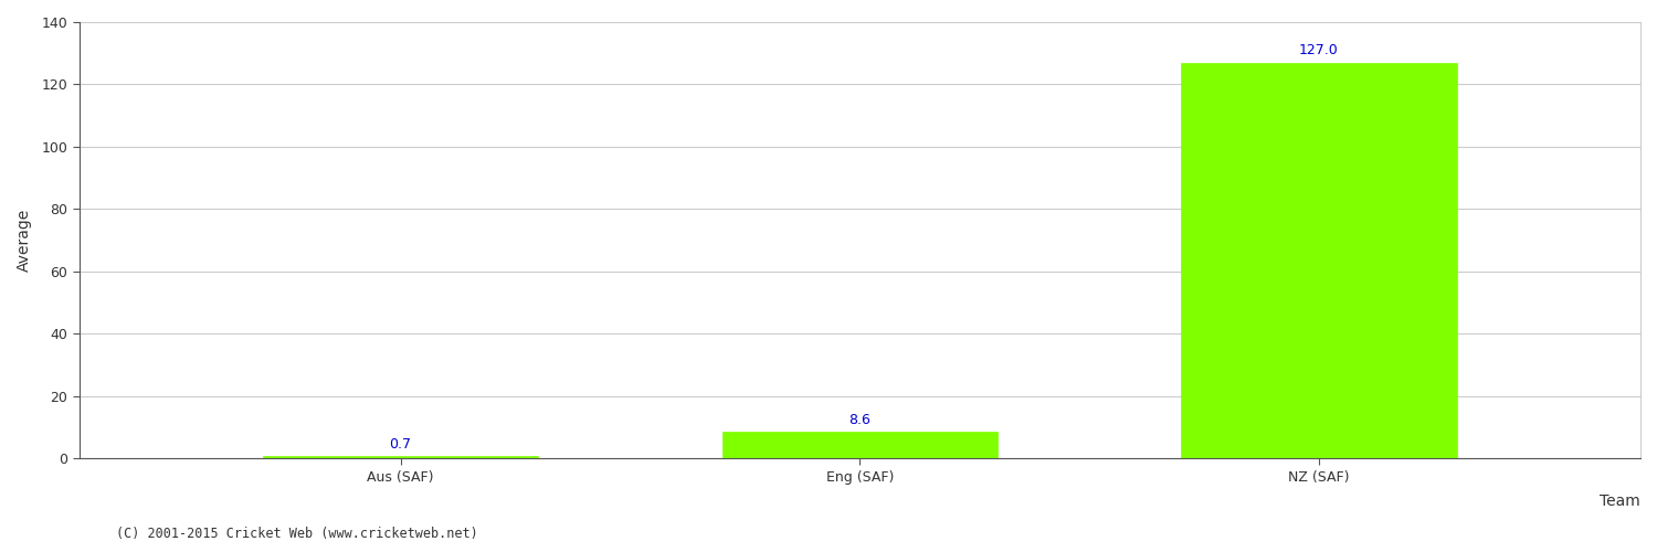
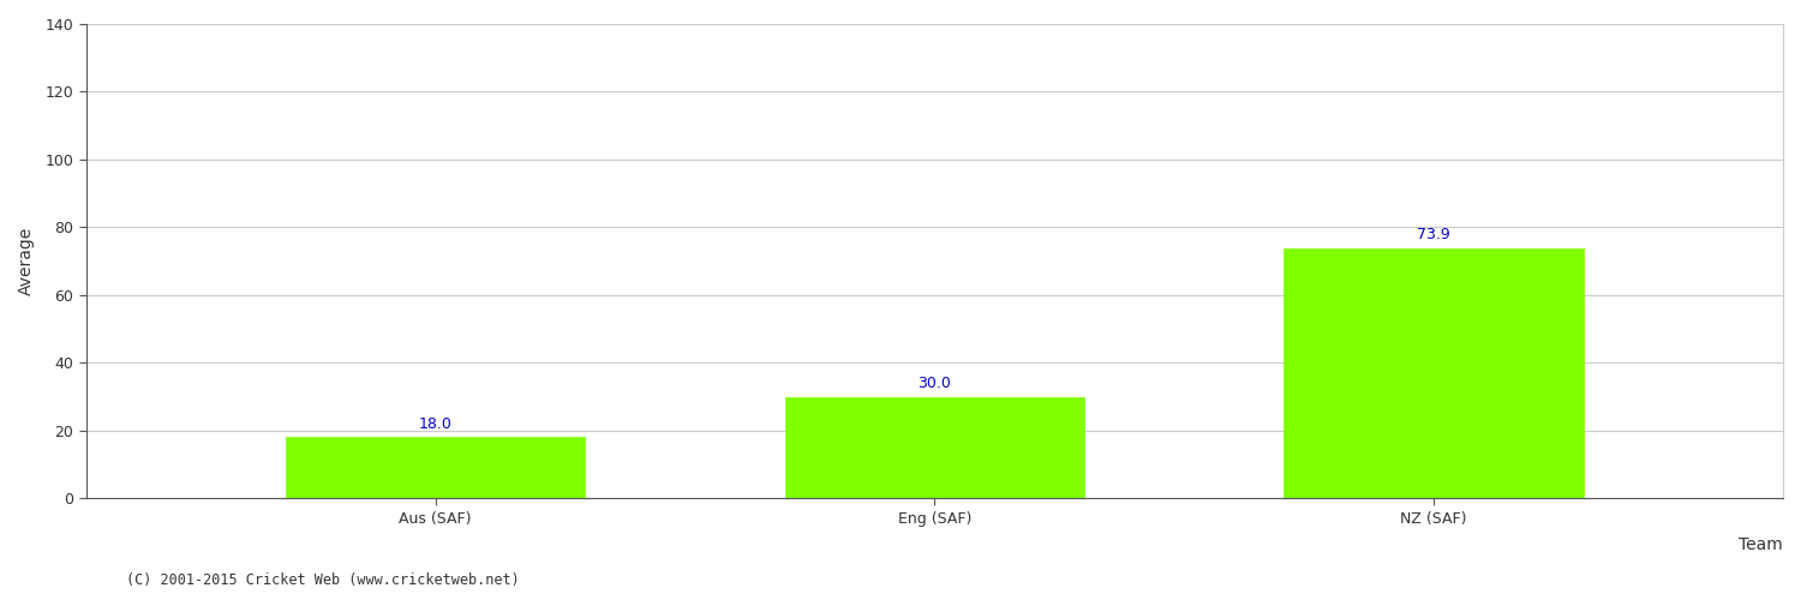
Aus (SAF): 0.7 -> 18.0
Eng (SAF): 8.6 -> 30.0
NZ (SAF): 127.0 -> 73.9
